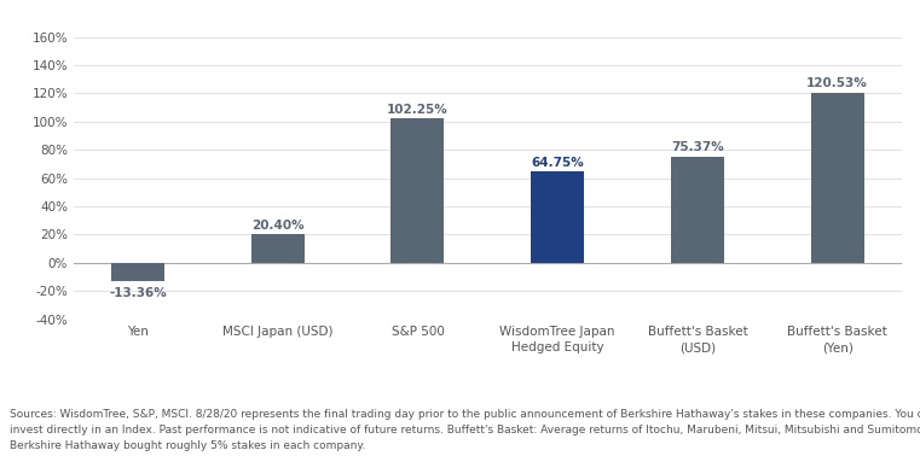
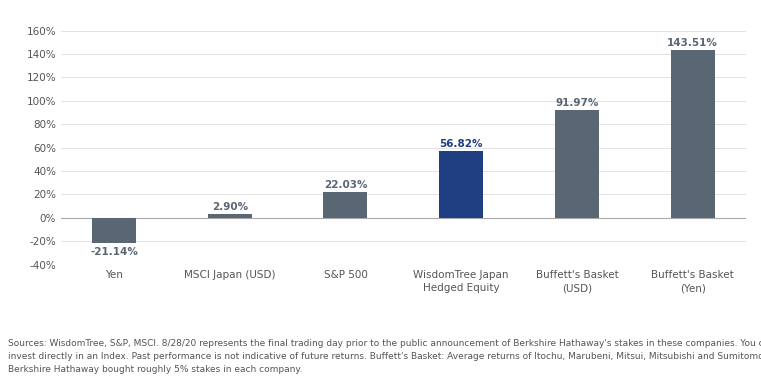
Yen: -13.36% -> -21.14%
MSCI Japan (USD): 20.40% -> 2.90%
S&P 500: 102.25% -> 22.03%
WisdomTree Japan Hedged Equity: 64.75% -> 56.82%
Buffett's Basket (USD): 75.37% -> 91.97%
Buffett's Basket (Yen): 120.53% -> 143.51%
